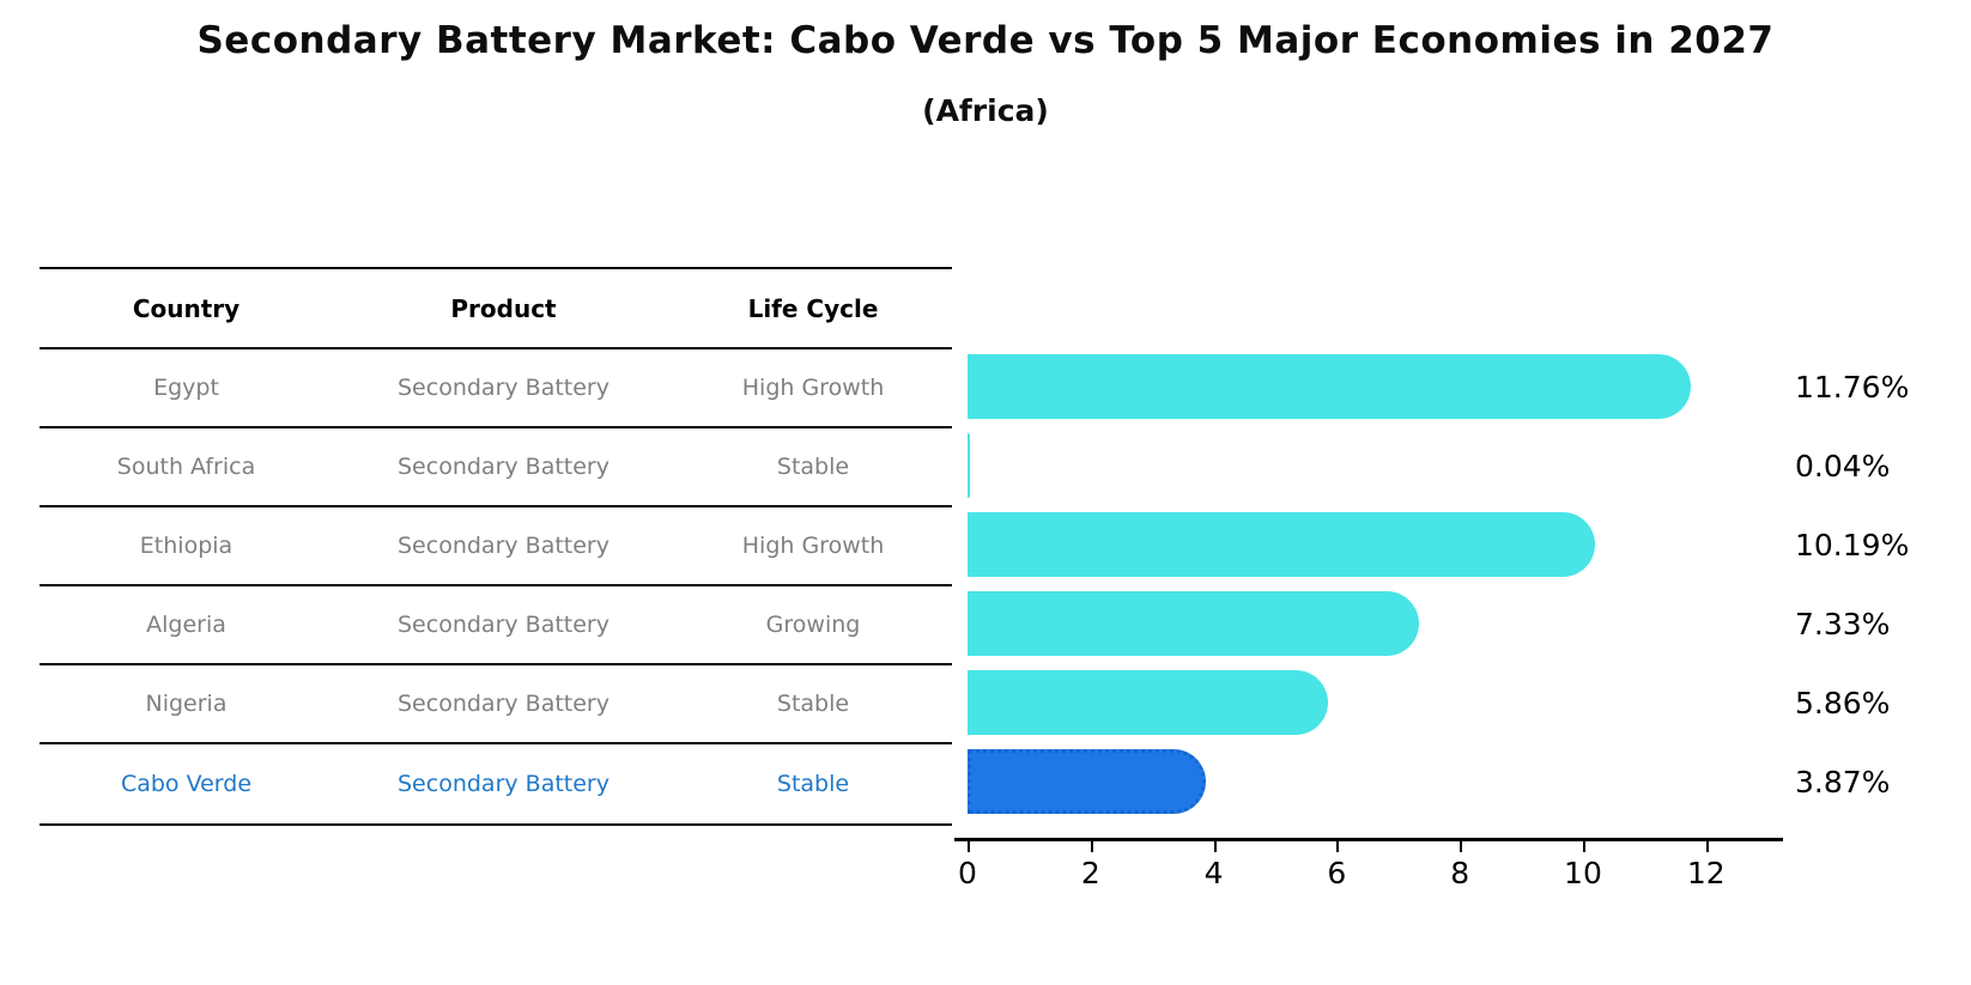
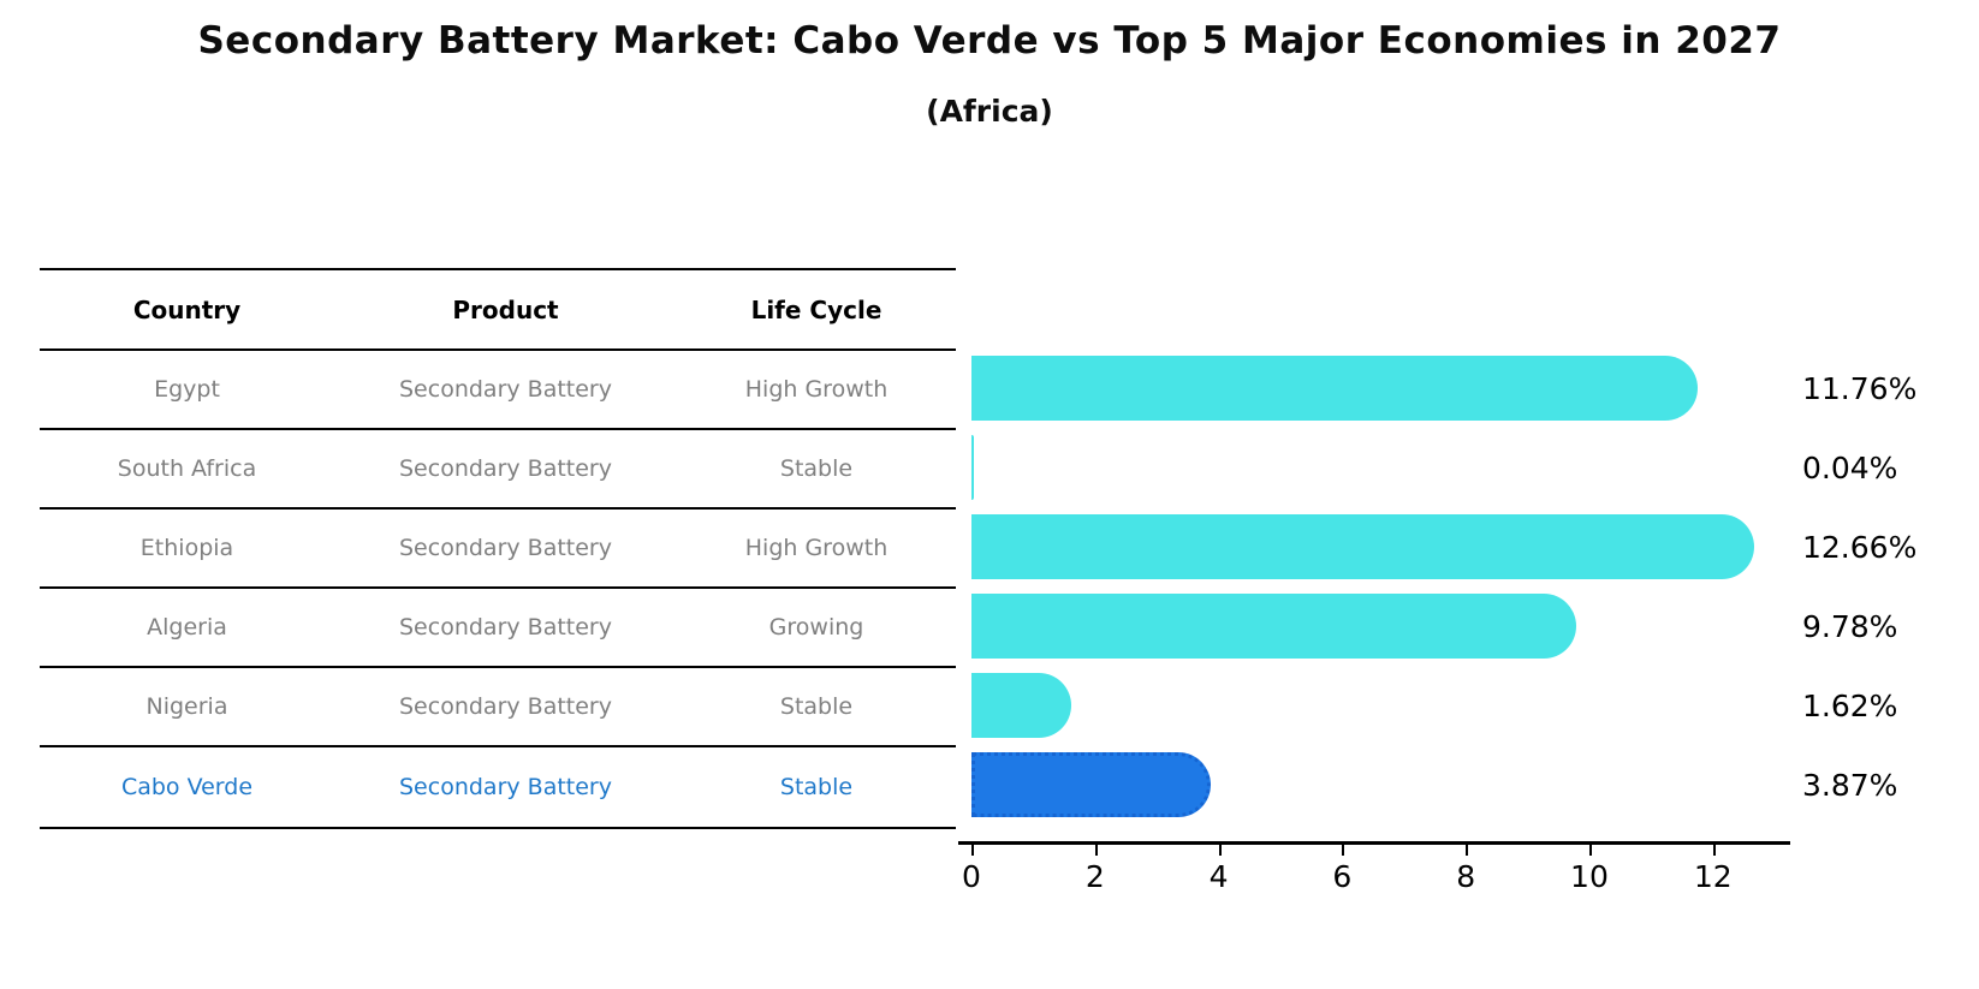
Ethiopia: 10.19% -> 12.66%
Algeria: 7.33% -> 9.78%
Nigeria: 5.86% -> 1.62%
